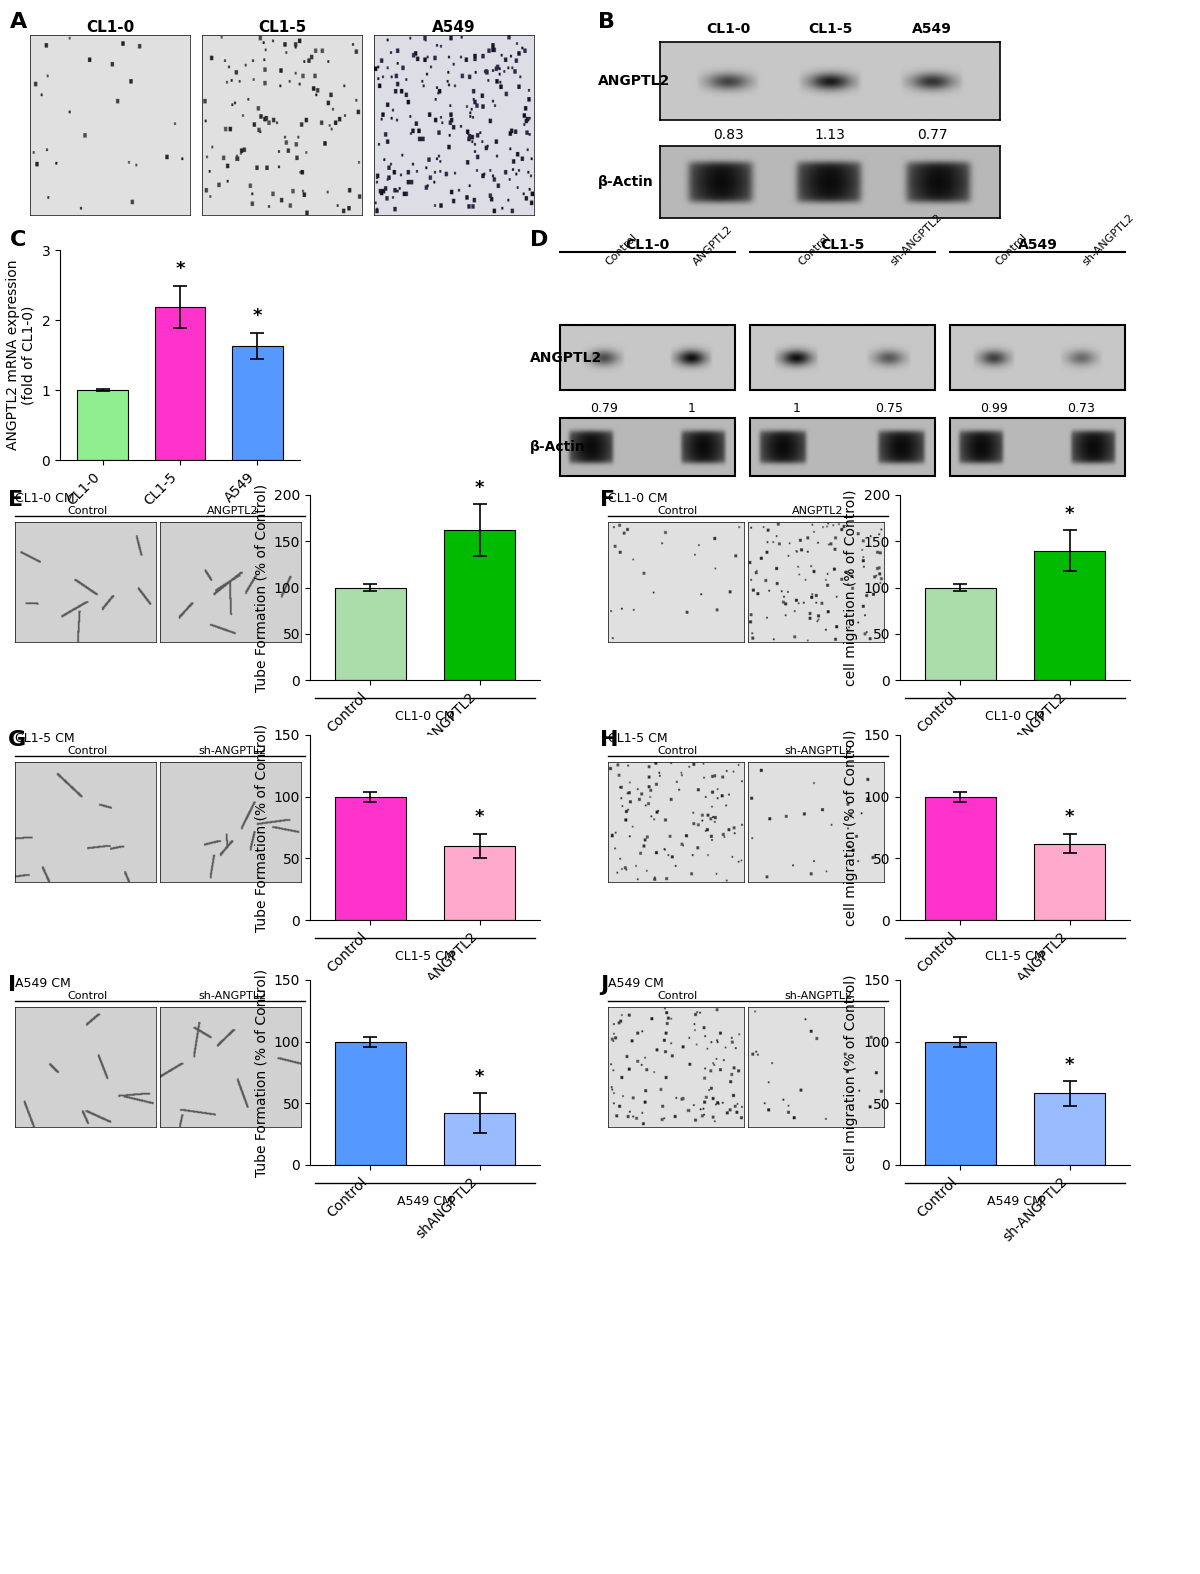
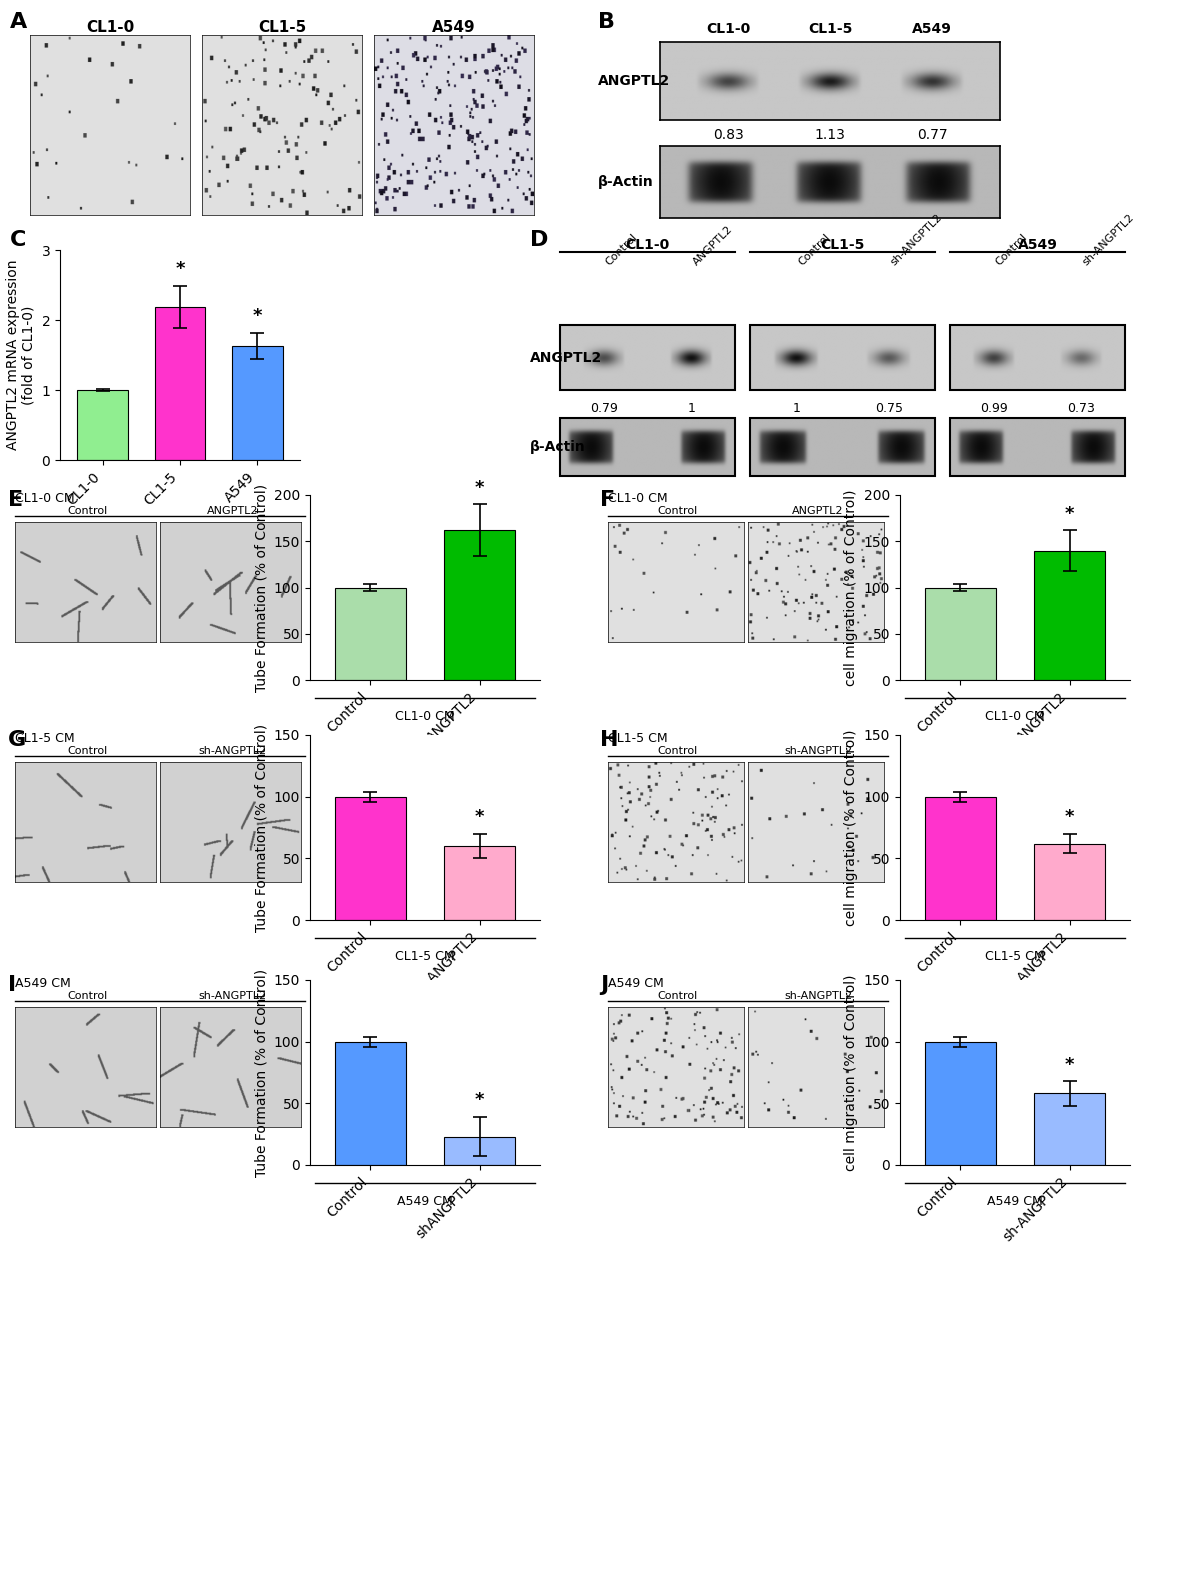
shANGPTL2: 42 -> 23
